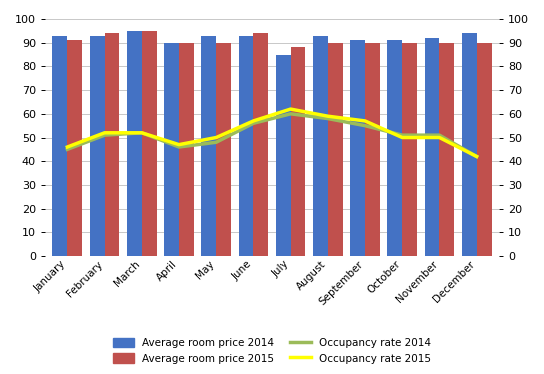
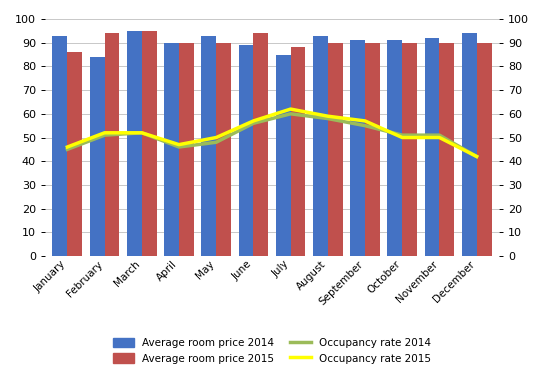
Average room price 2015/January: 91 -> 86
Average room price 2014/February: 93 -> 84
Average room price 2014/June: 93 -> 89
